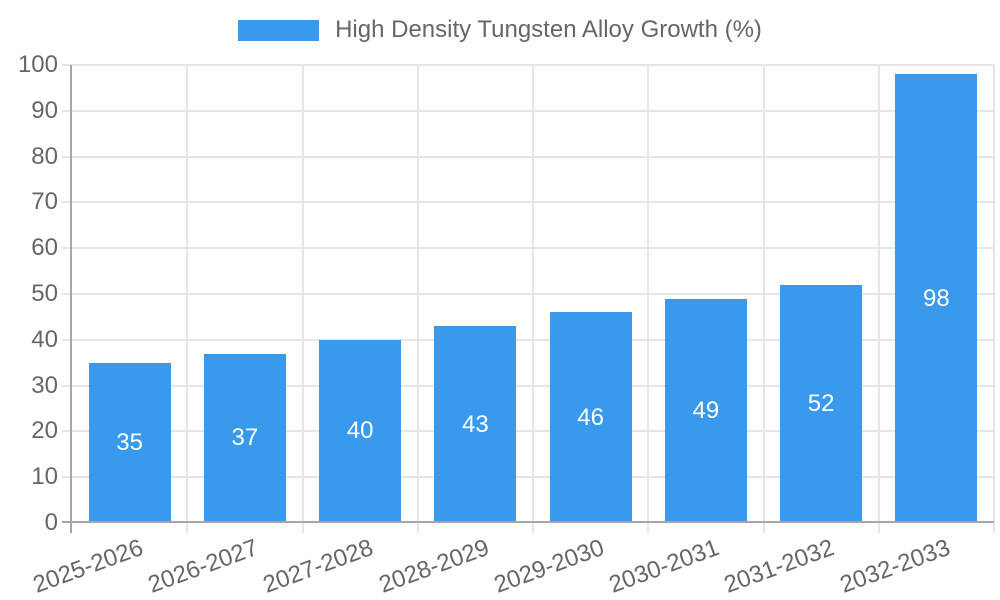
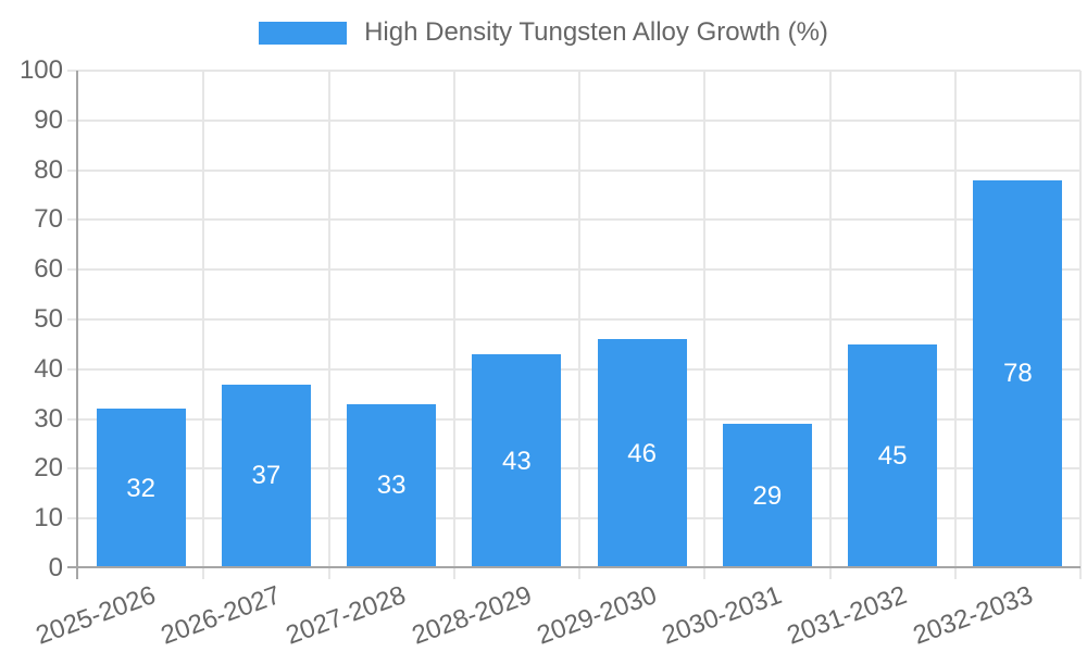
2025-2026: 35 -> 32
2027-2028: 40 -> 33
2030-2031: 49 -> 29
2031-2032: 52 -> 45
2032-2033: 98 -> 78
